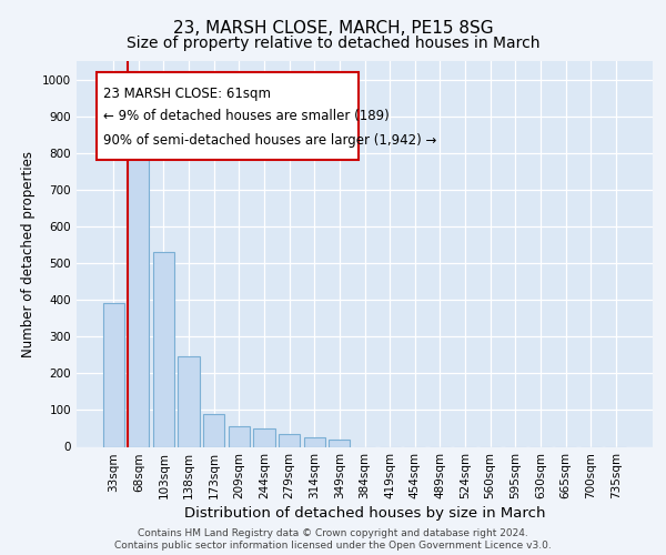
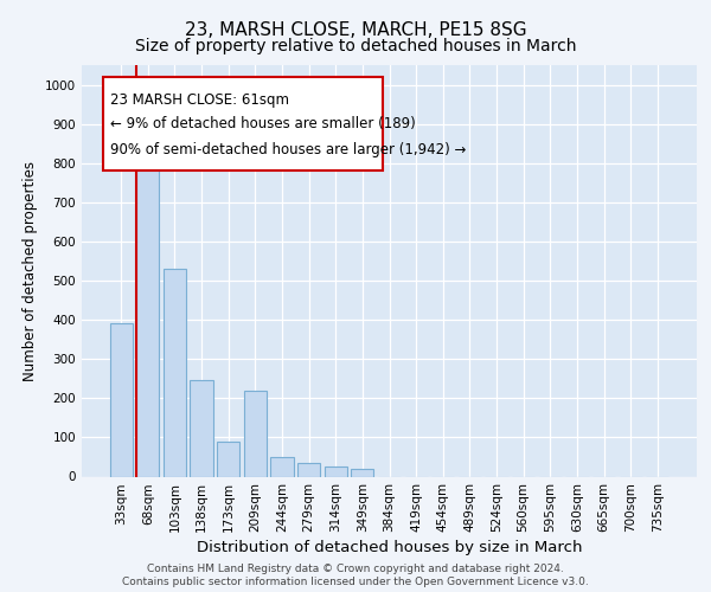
209sqm: 55 -> 220
